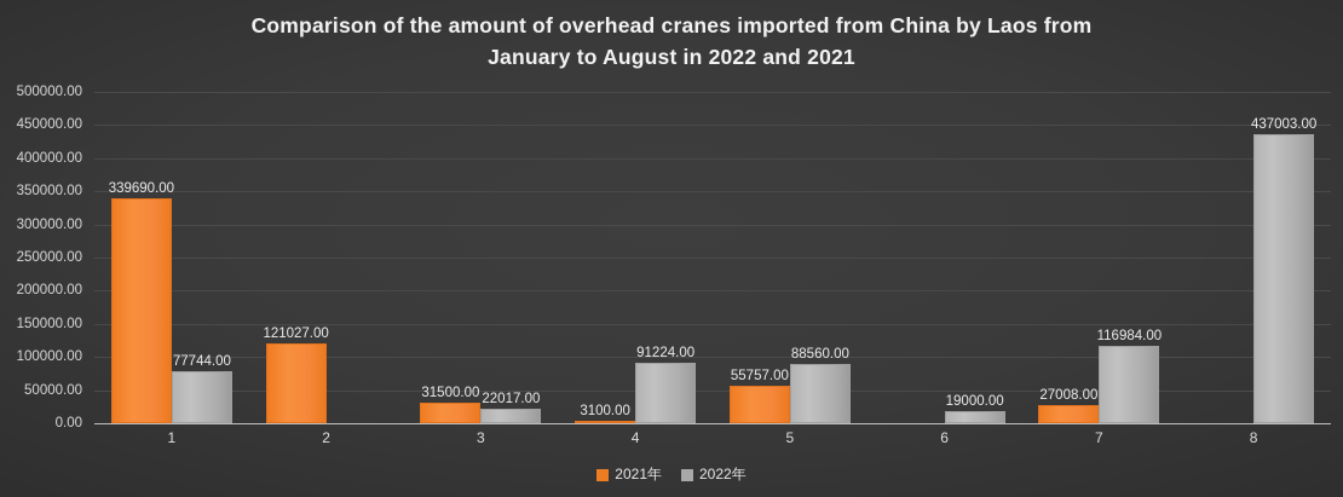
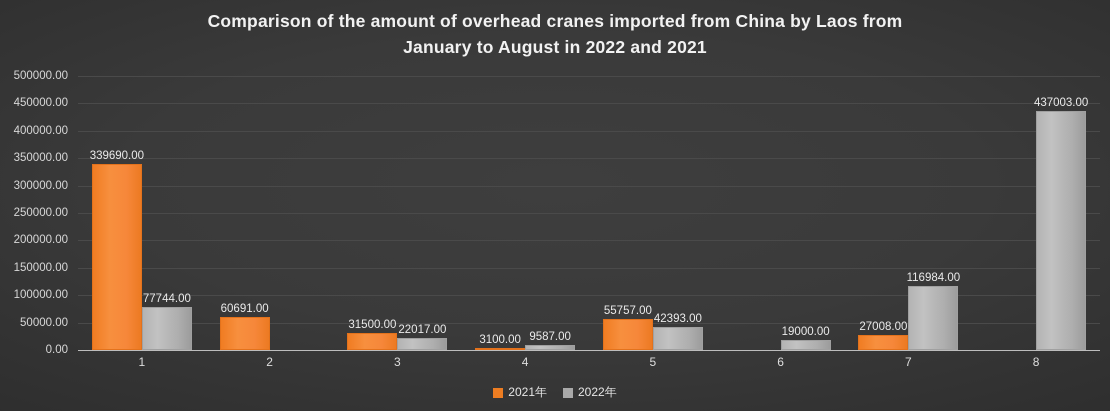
2021年/2: 121027.00 -> 60691.00
2022年/4: 91224.00 -> 9587.00
2022年/5: 88560.00 -> 42393.00
